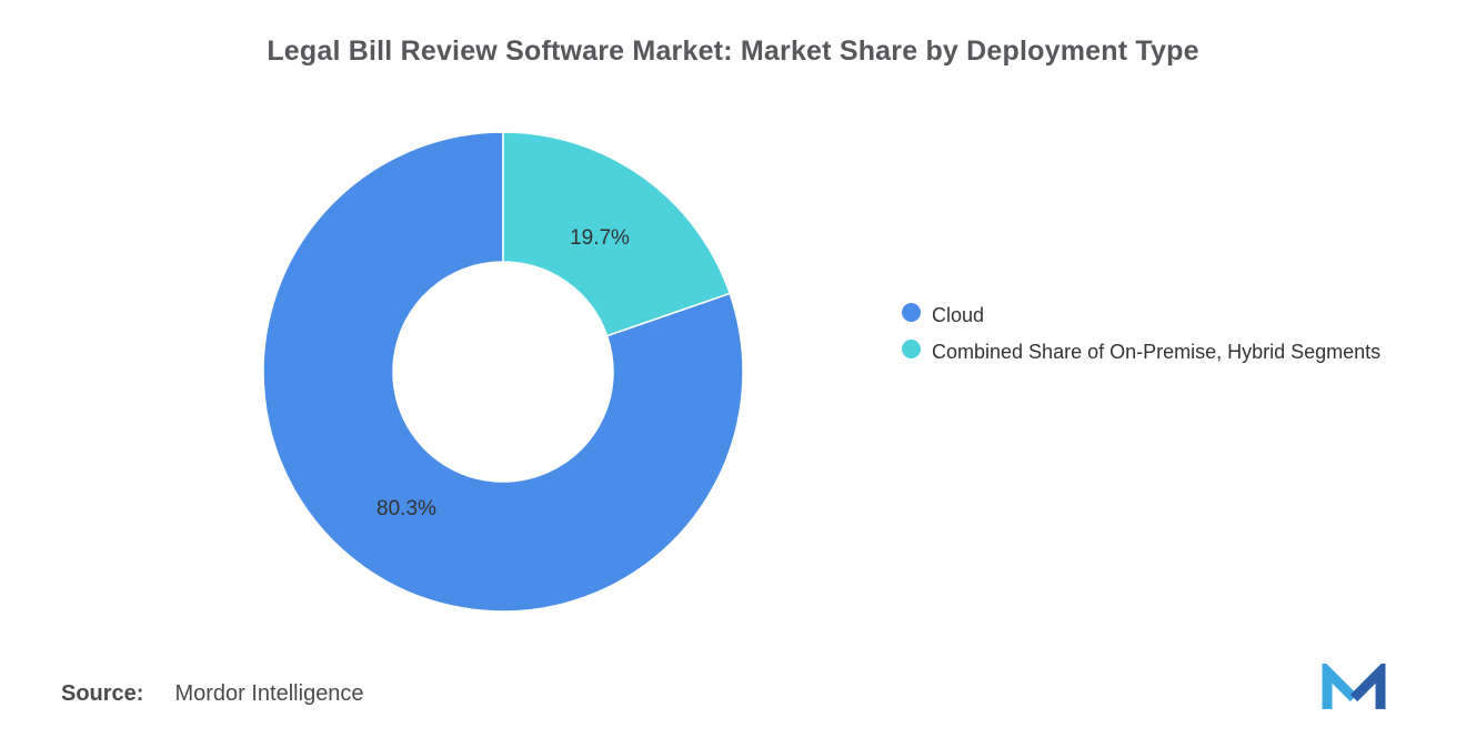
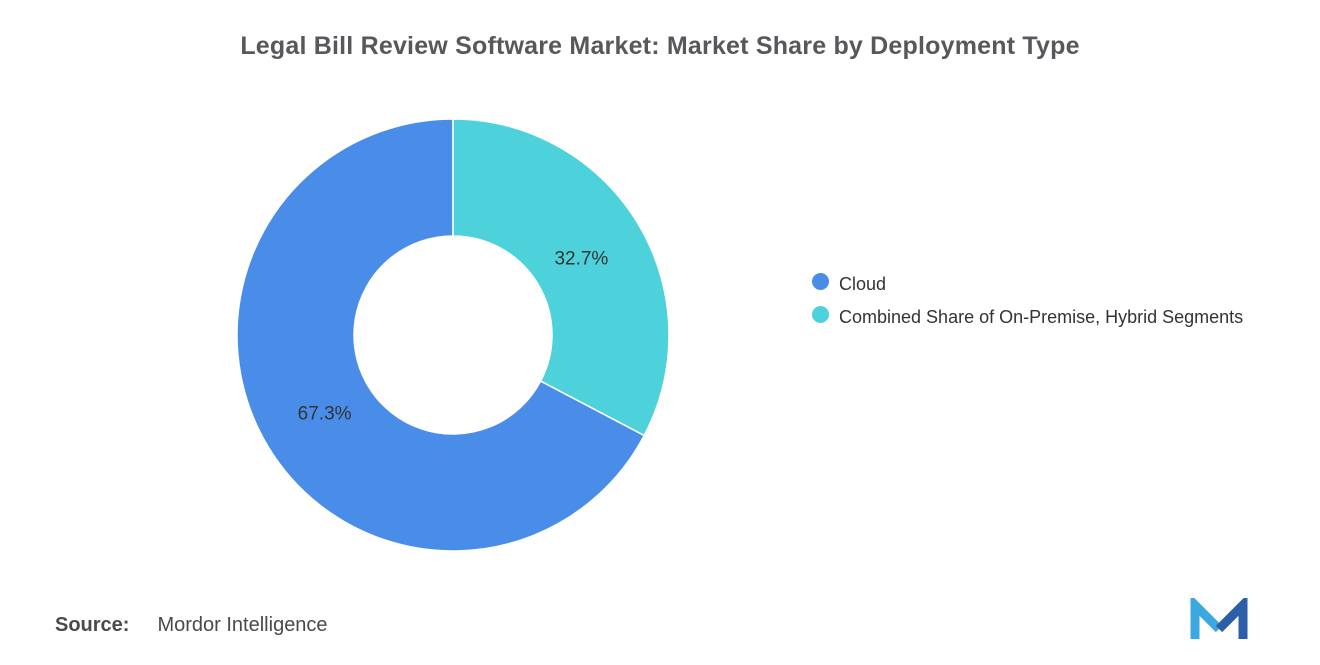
Cloud: 80.3% -> 67.3%
Combined Share of On-Premise, Hybrid Segments: 19.7% -> 32.7%
